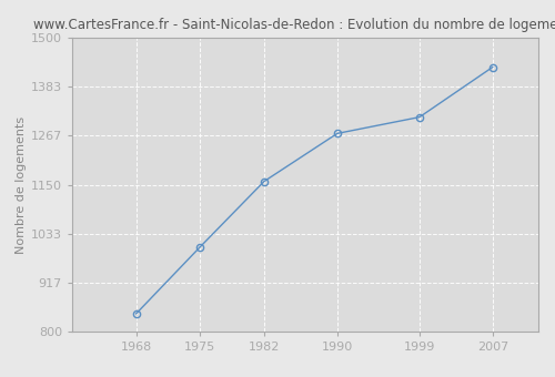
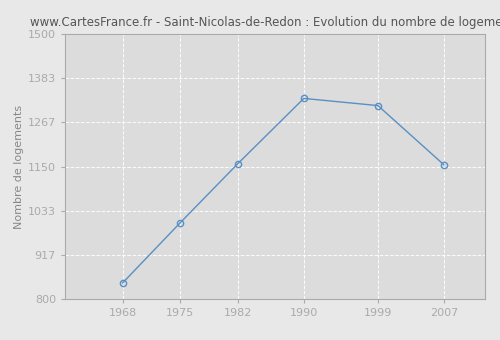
1990: 1272 -> 1330
2007: 1430 -> 1155
